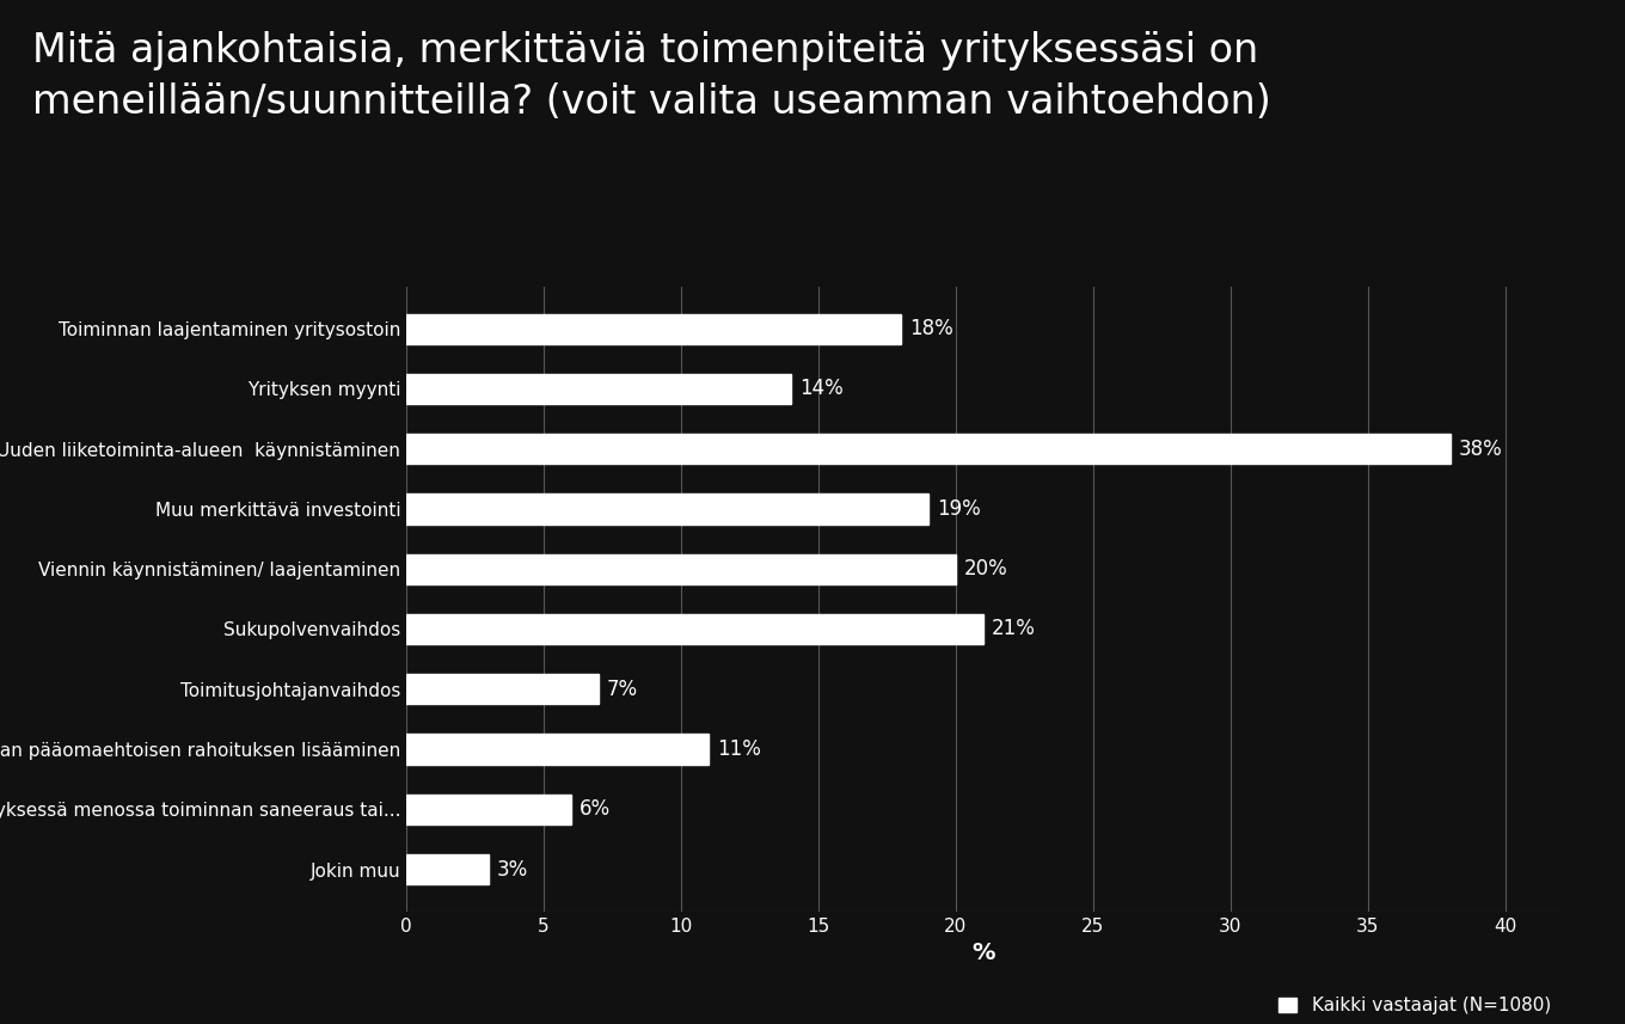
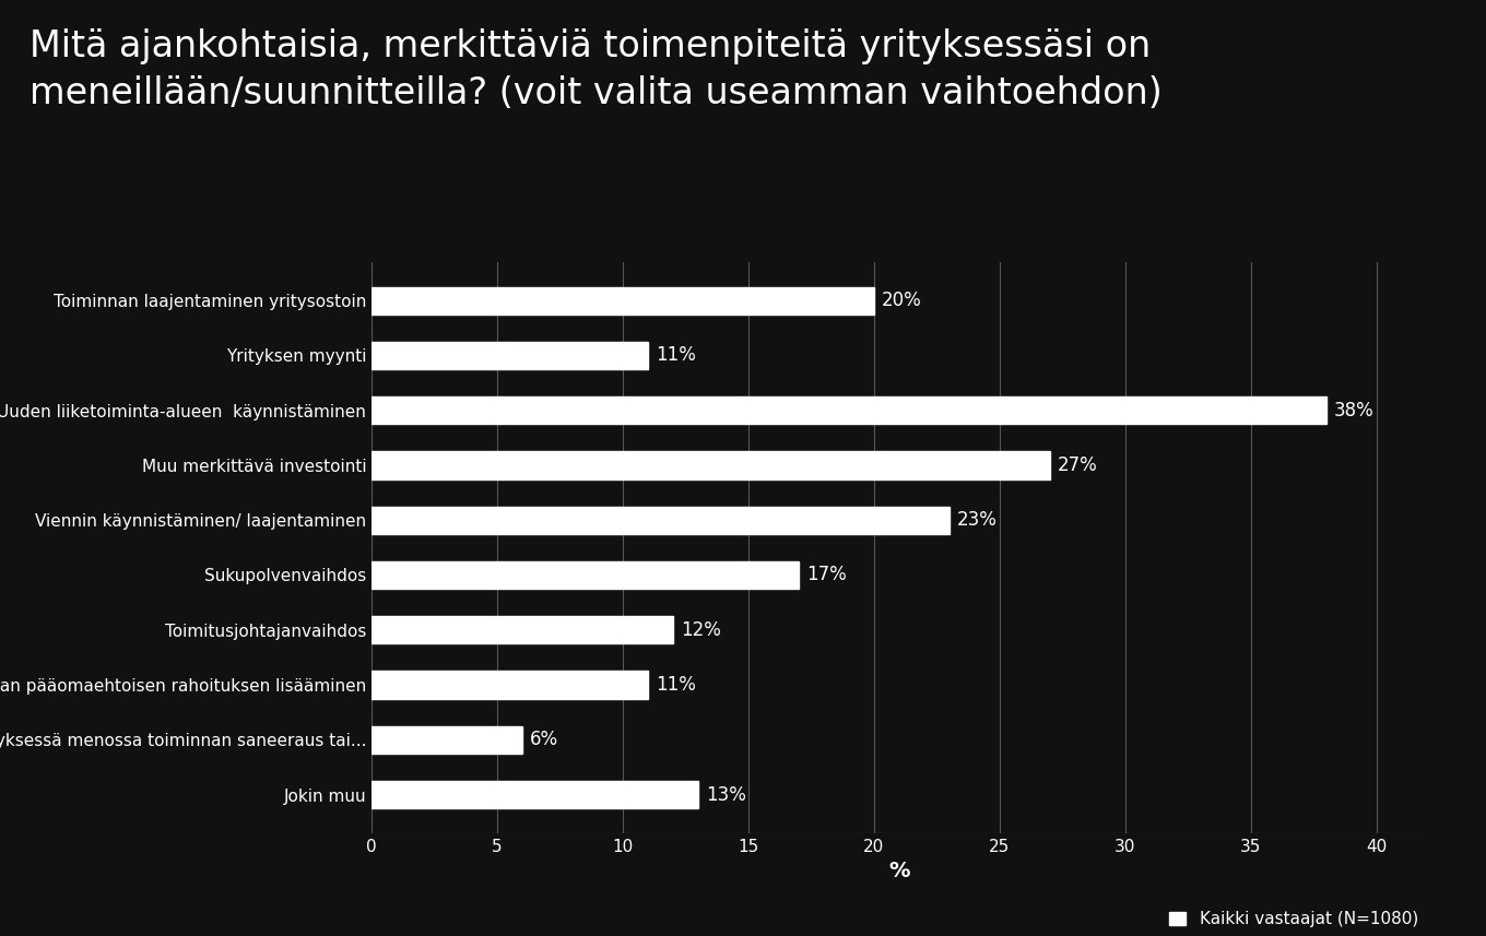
Toiminnan laajentaminen yritysostoin: 18% -> 20%
Yrityksen myynti: 14% -> 11%
Muu merkittävä investointi: 19% -> 27%
Viennin käynnistäminen/ laajentaminen: 20% -> 23%
Sukupolvenvaihdos: 21% -> 17%
Toimitusjohtajanvaihdos: 7% -> 12%
Jokin muu: 3% -> 13%
